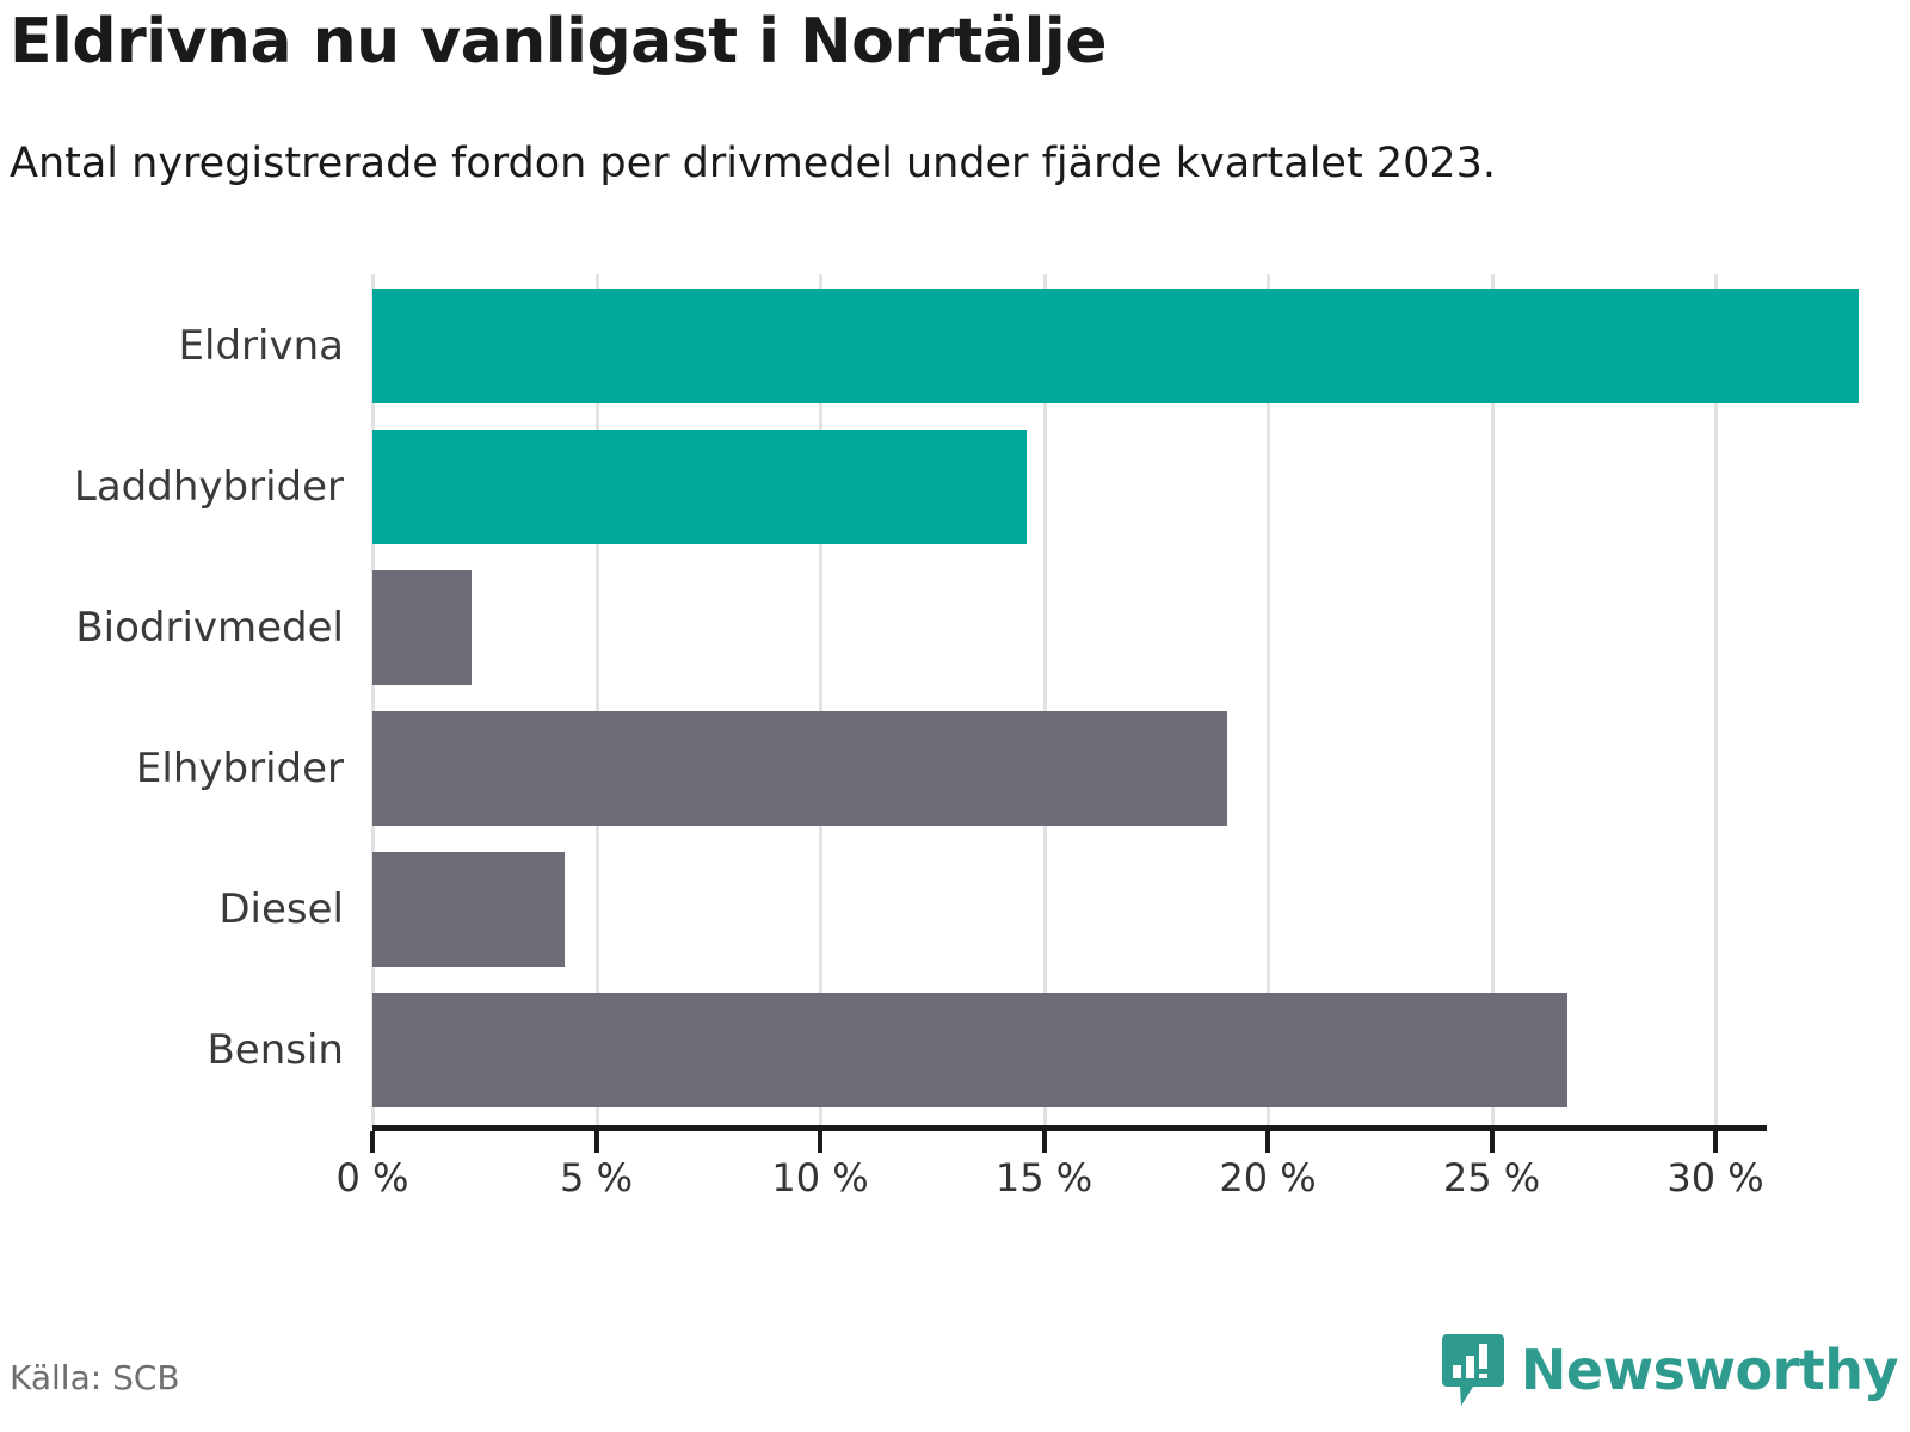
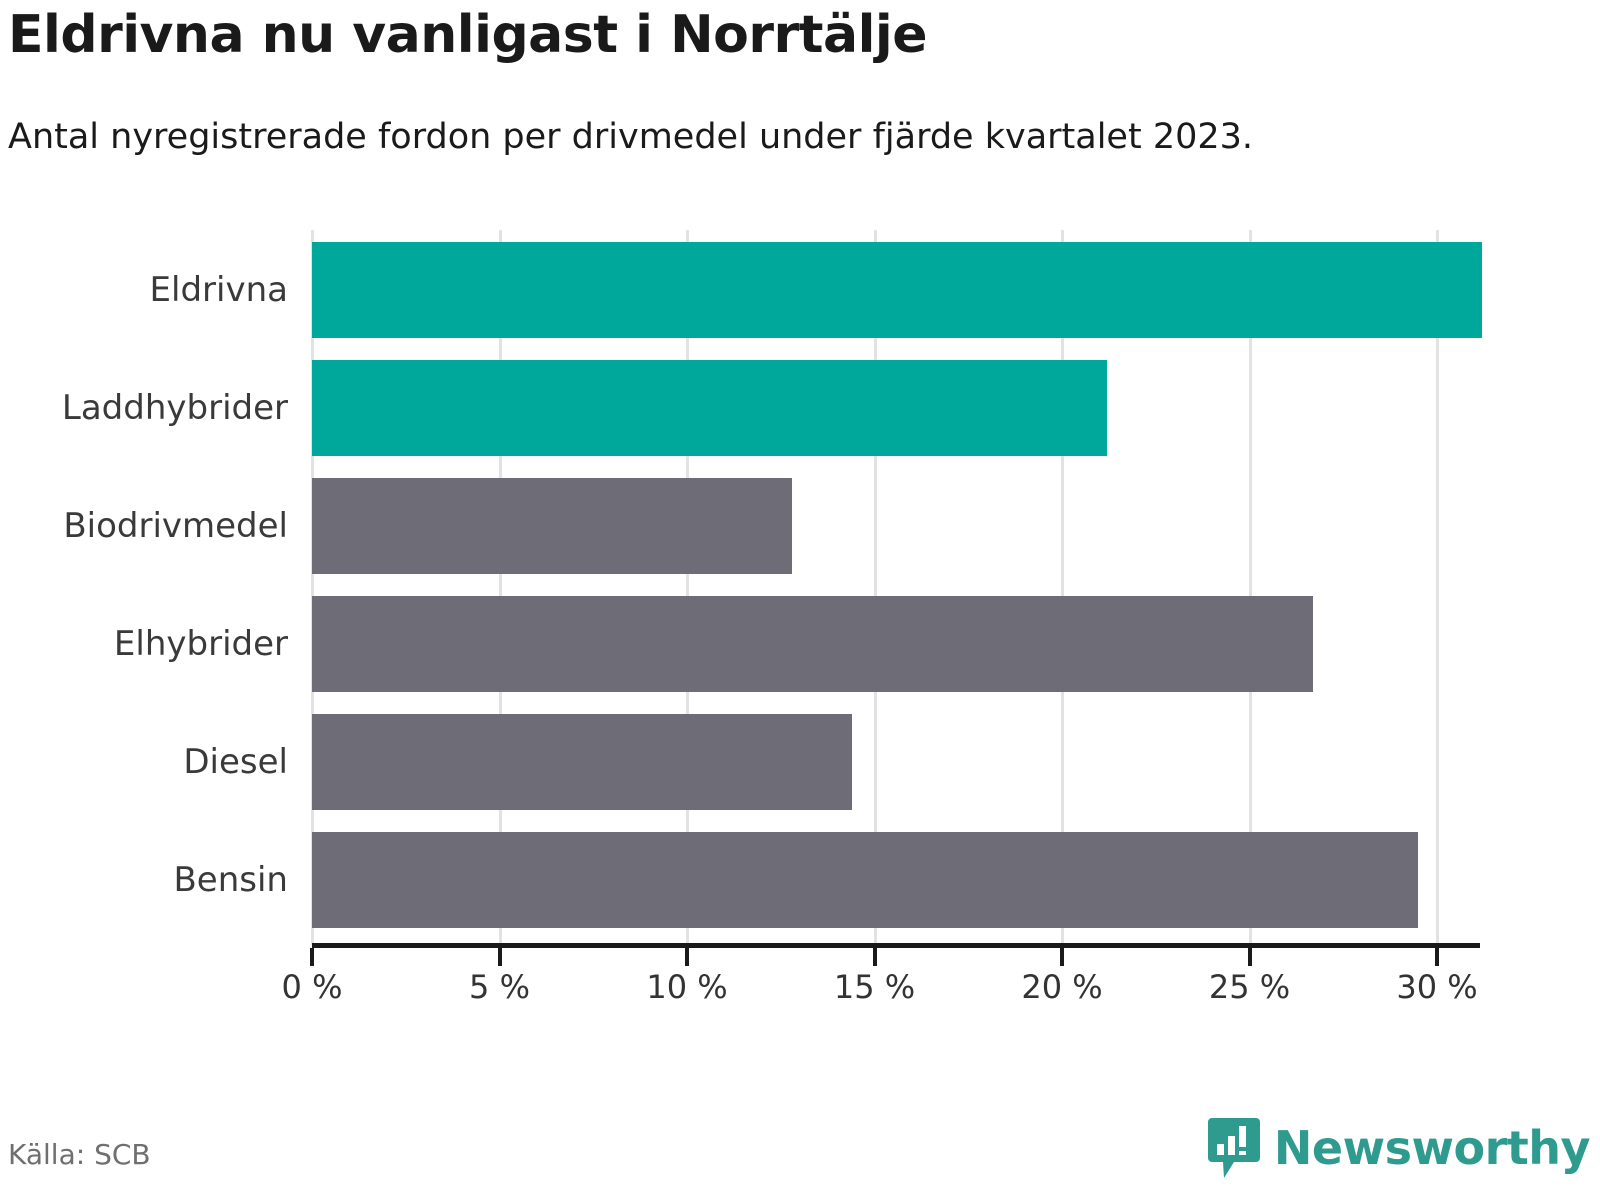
Eldrivna: 33.2% -> 31.2%
Laddhybrider: 14.6% -> 21.2%
Biodrivmedel: 2.2% -> 12.8%
Elhybrider: 19.1% -> 26.7%
Diesel: 4.3% -> 14.4%
Bensin: 26.7% -> 29.5%
